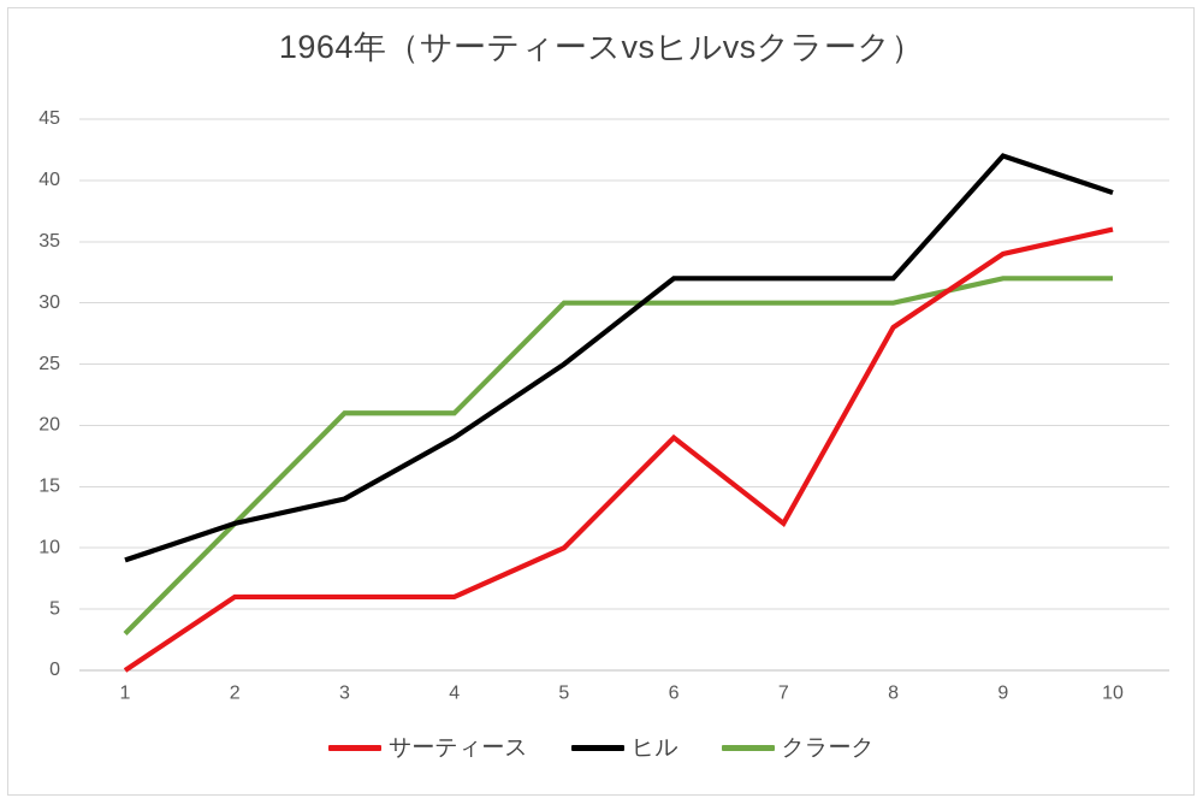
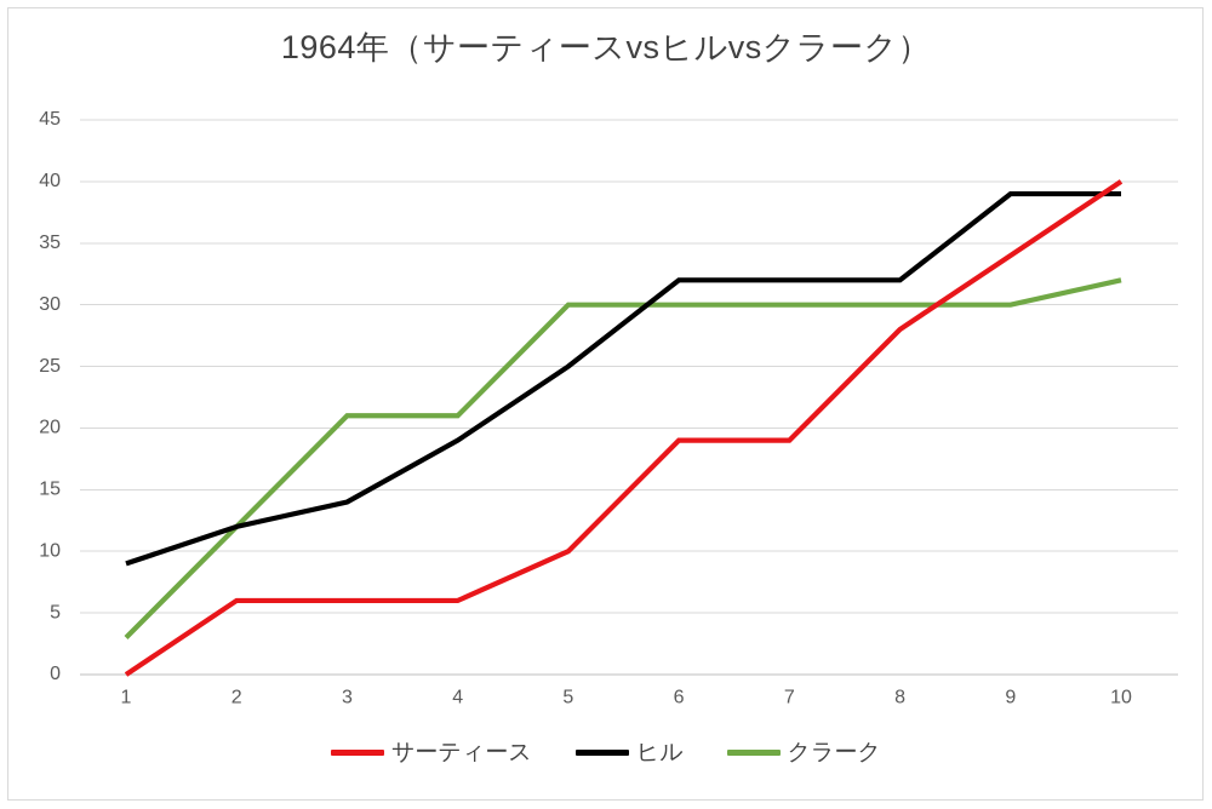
サーティース/7: 12 -> 19
ヒル/9: 42 -> 39
クラーク/9: 32 -> 30
サーティース/10: 36 -> 40
